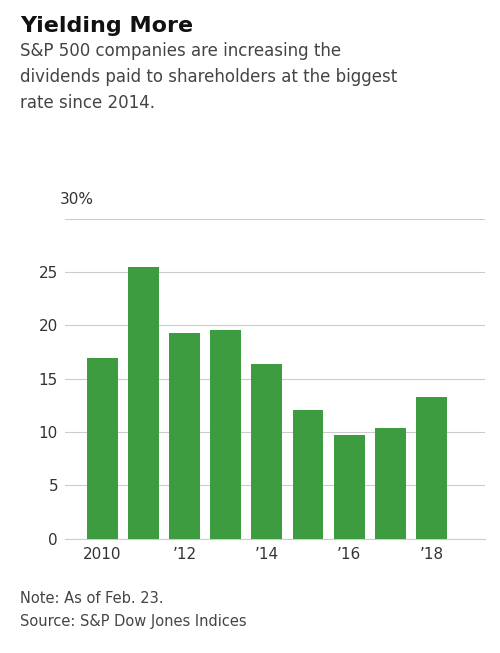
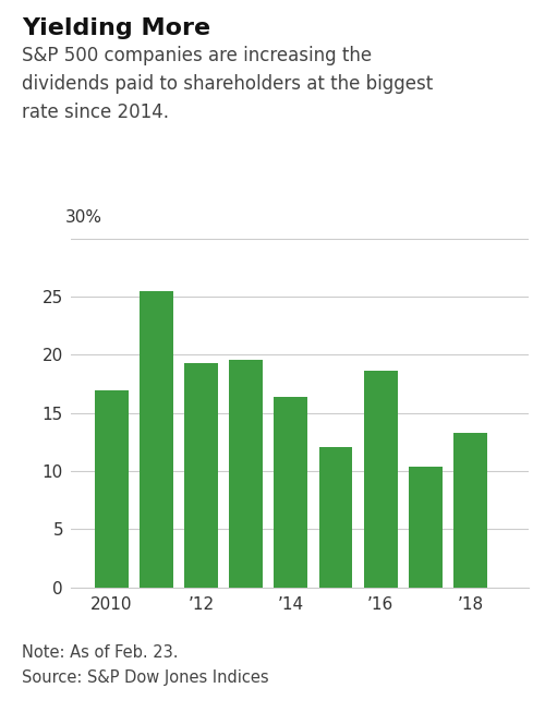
’16: 9.7 -> 18.6
